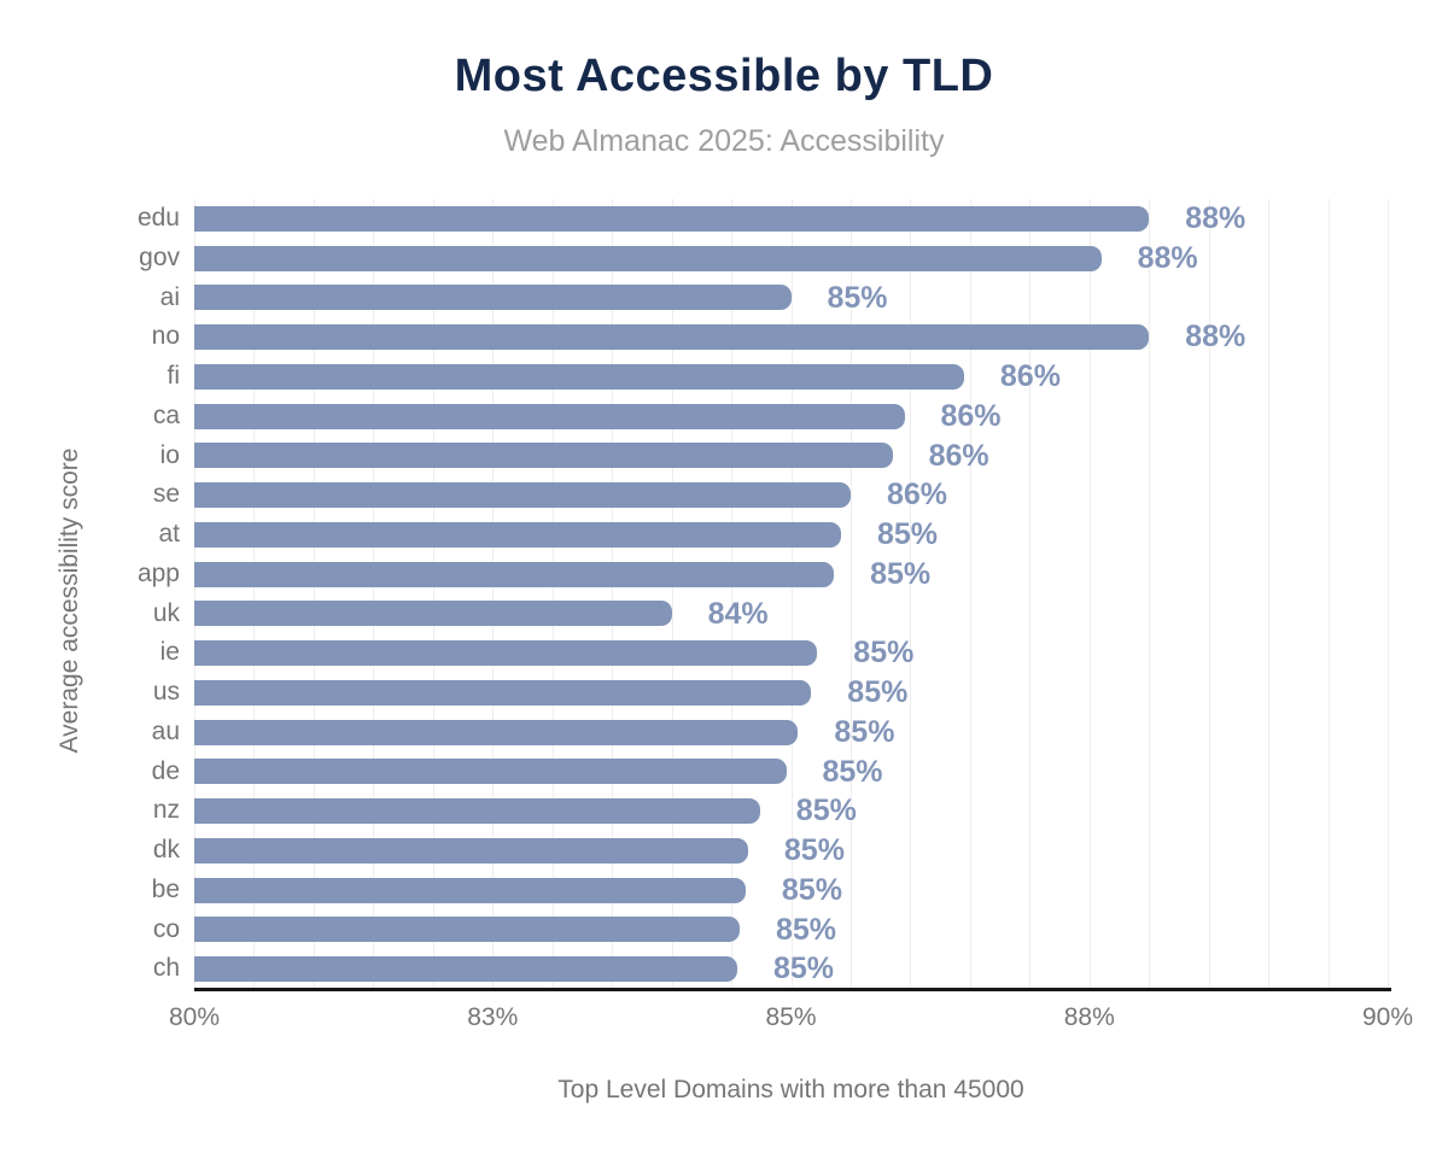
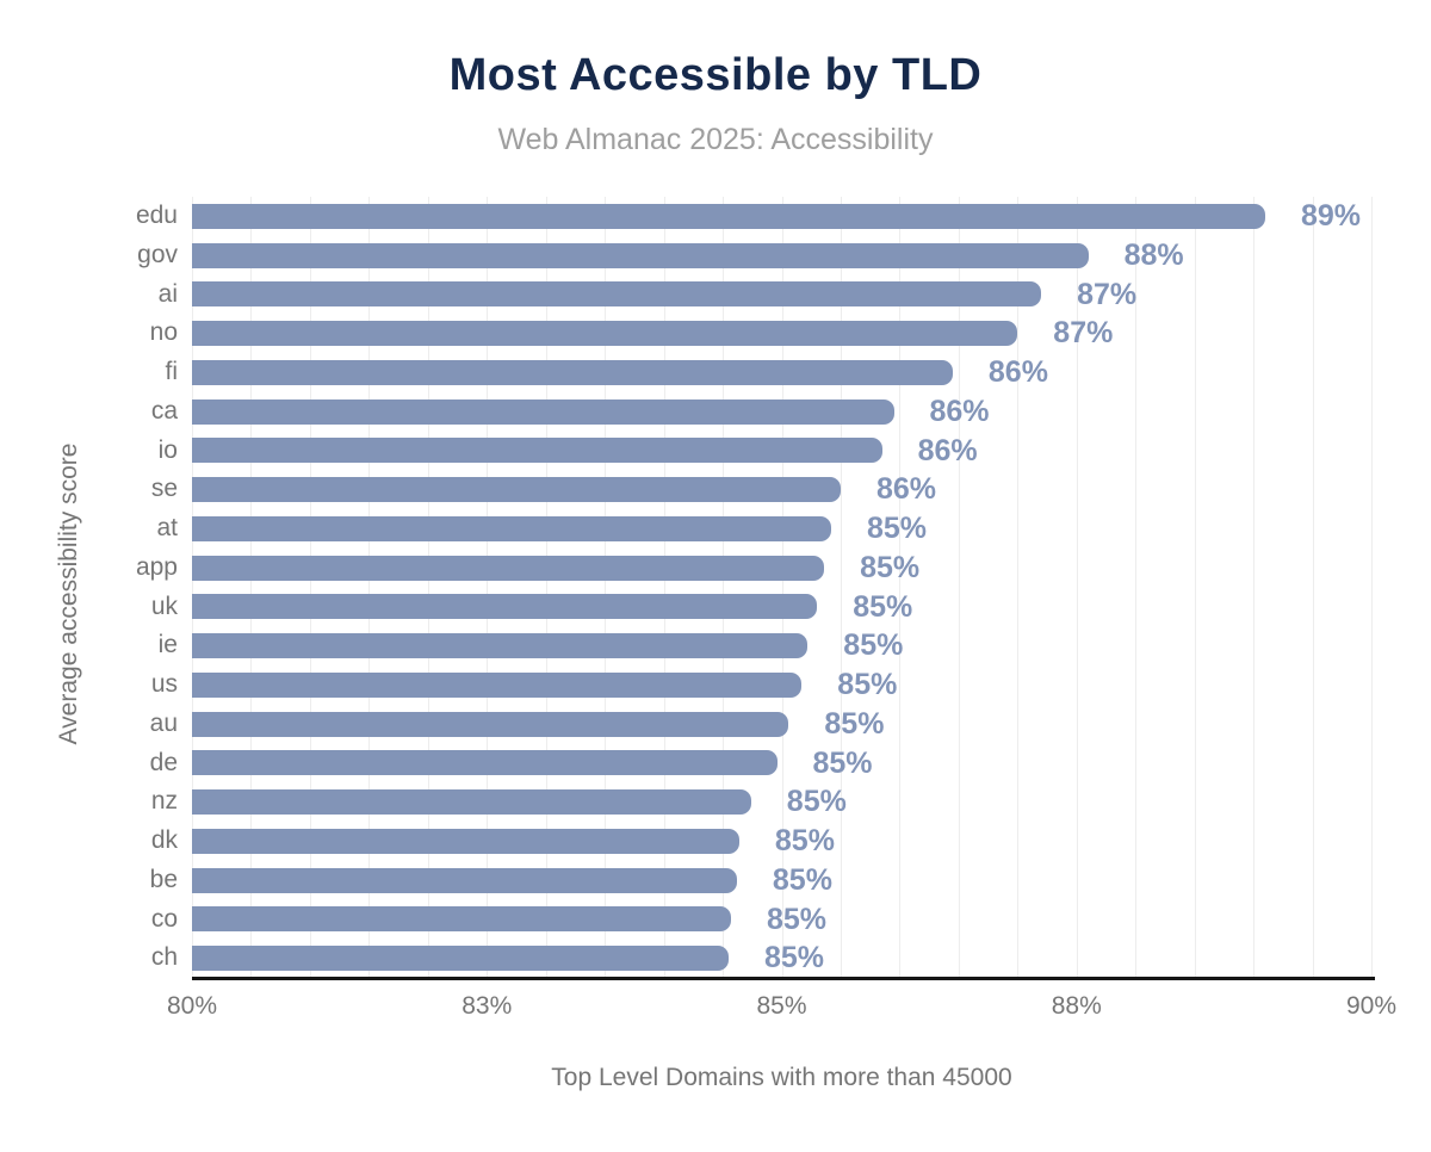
edu: 88% -> 89%
ai: 85% -> 87%
no: 88% -> 87%
uk: 84% -> 85%
